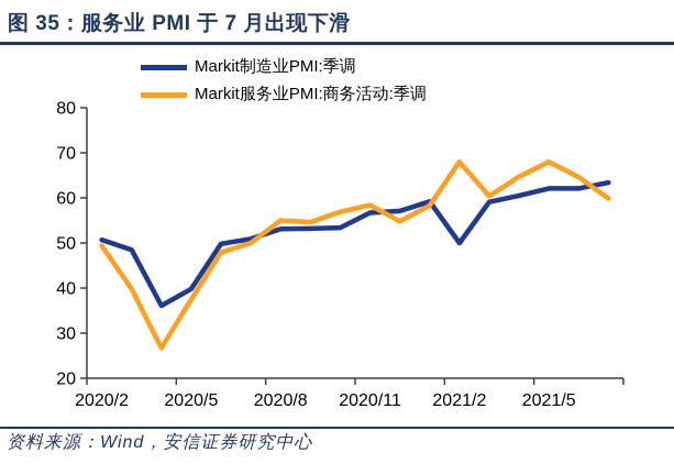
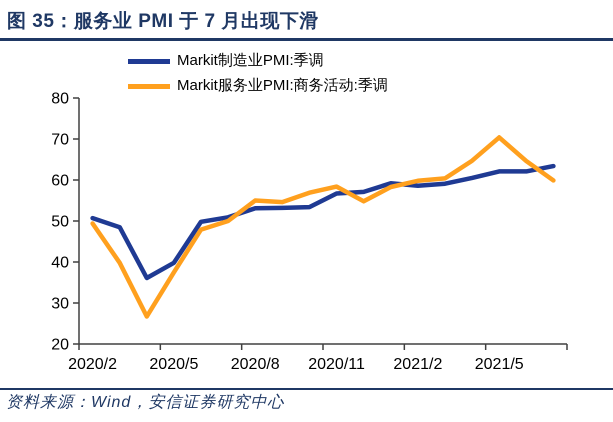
Markit制造业PMI:季调/2021/2: 50 -> 59
Markit服务业PMI:商务活动:季调/2021/2: 68 -> 60
Markit服务业PMI:商务活动:季调/2021/5: 68 -> 70
